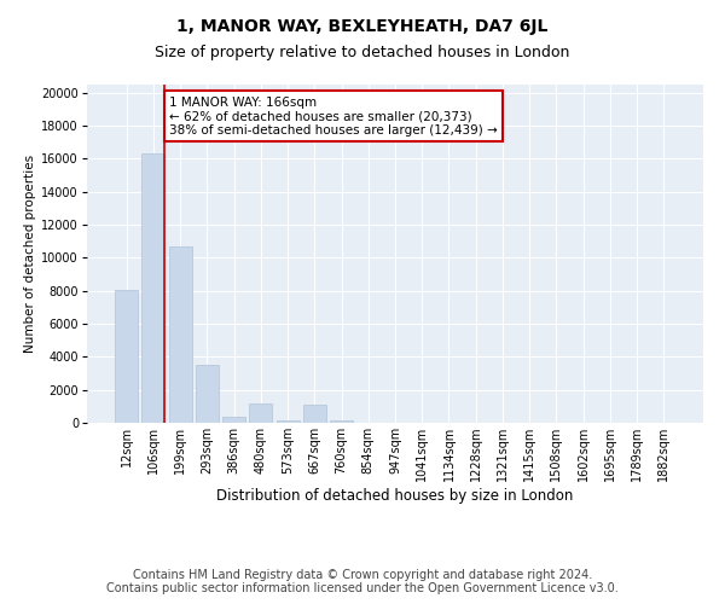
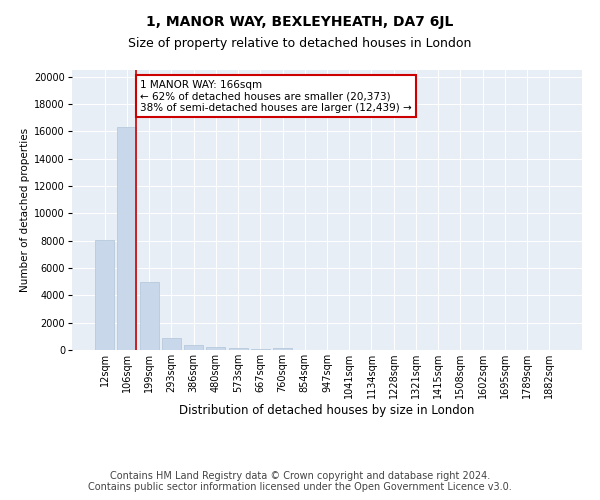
199sqm: 10700 -> 5000
293sqm: 3500 -> 900
480sqm: 1200 -> 200
667sqm: 1100 -> 100
